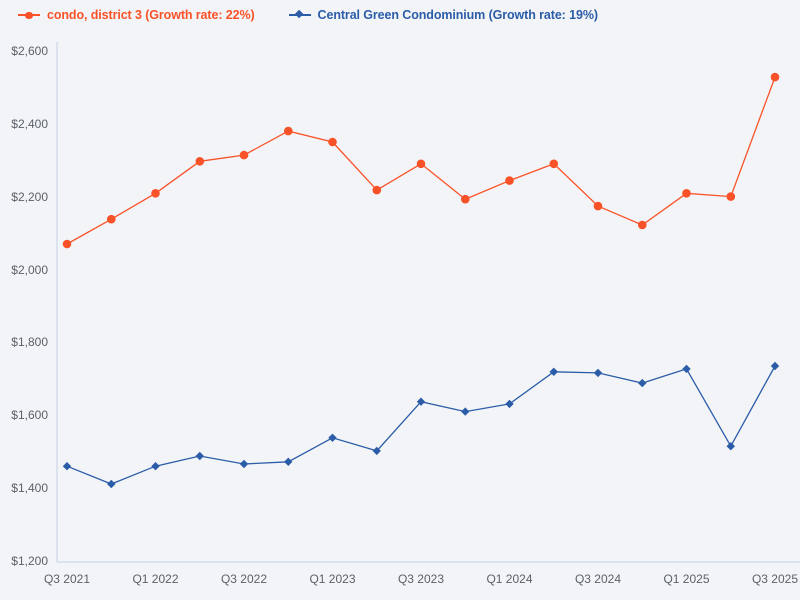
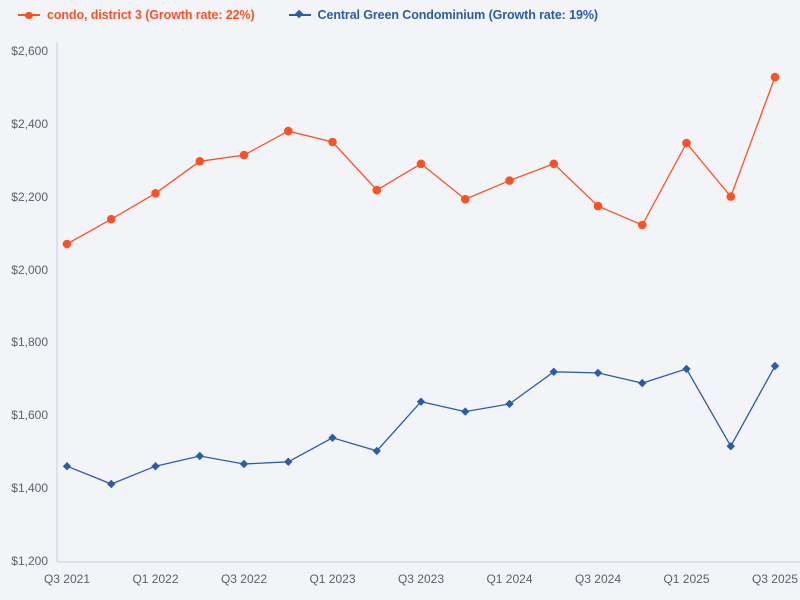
condo, district 3 (Growth rate: 22%)/Q1 2025: $2210 -> $2350
